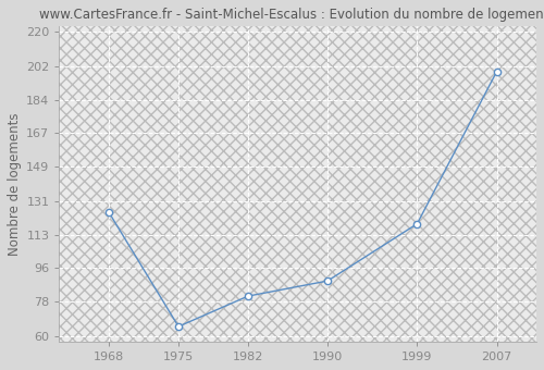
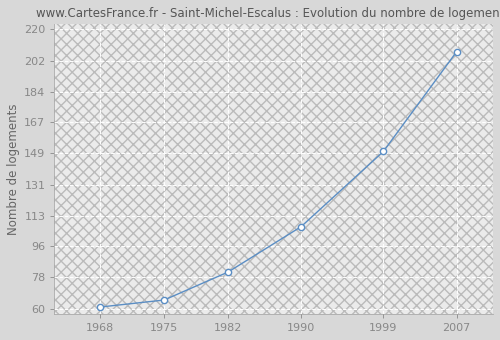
1968: 125 -> 61
1990: 89 -> 107
1999: 119 -> 150
2007: 199 -> 207
